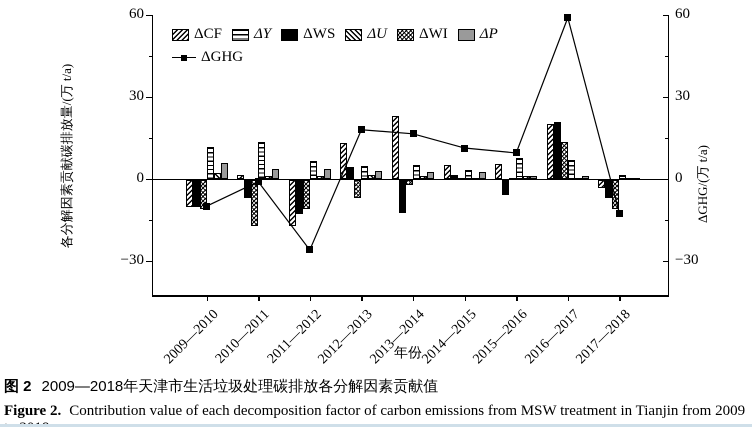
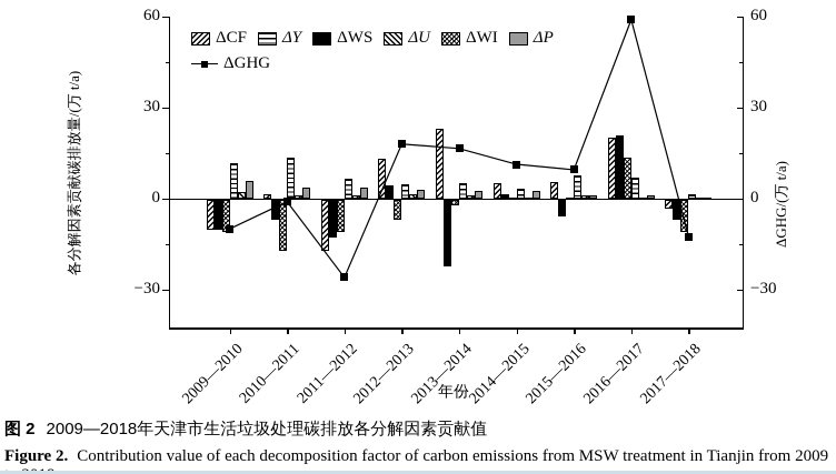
ΔWS/2013—2014: -12 -> -22
